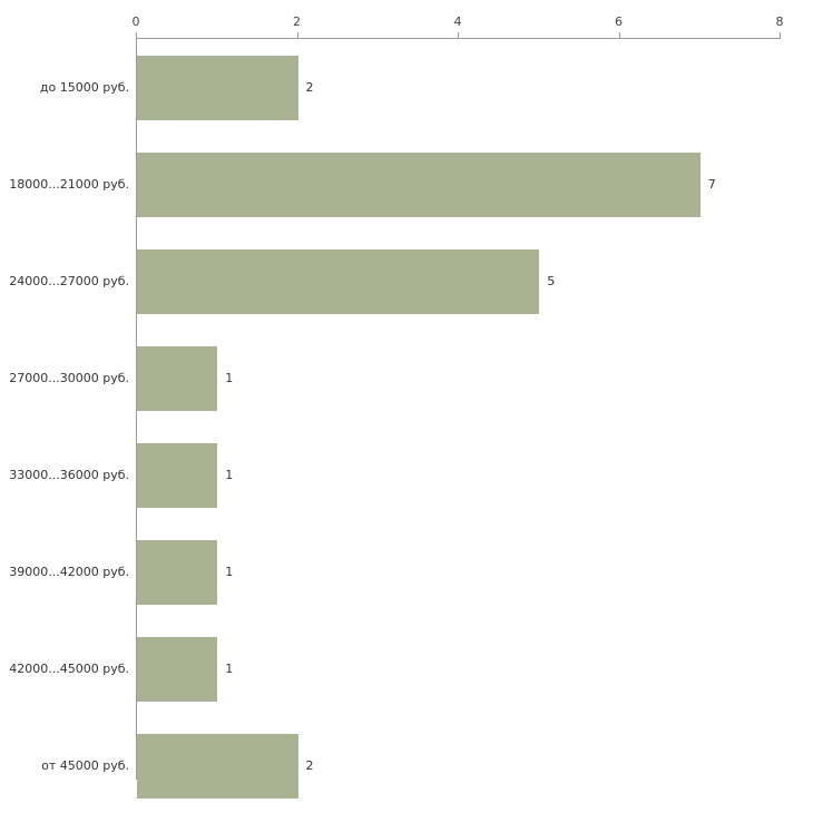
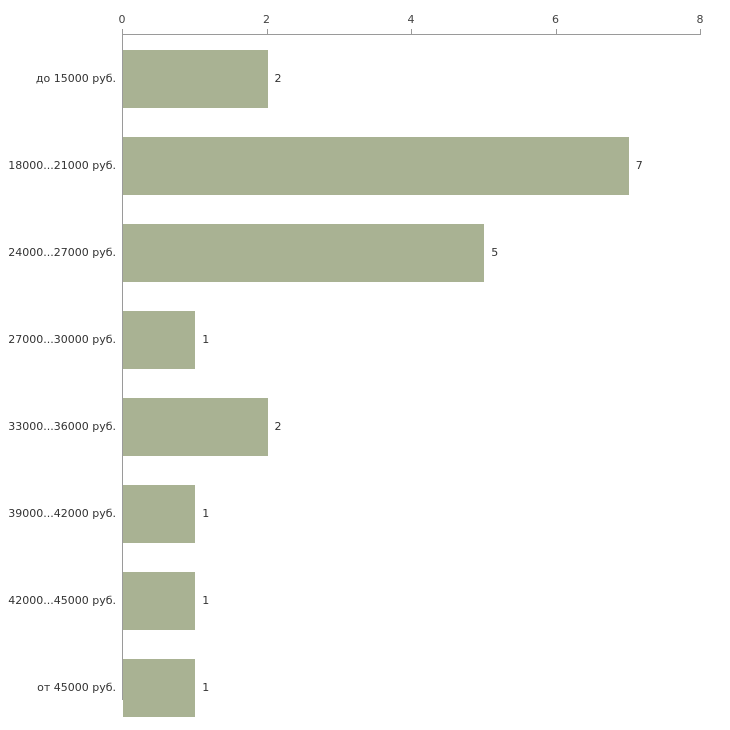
33000...36000 руб.: 1 -> 2
от 45000 руб.: 2 -> 1
